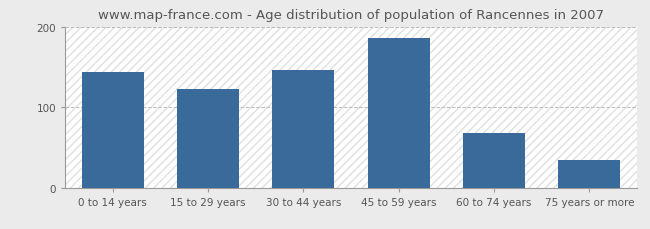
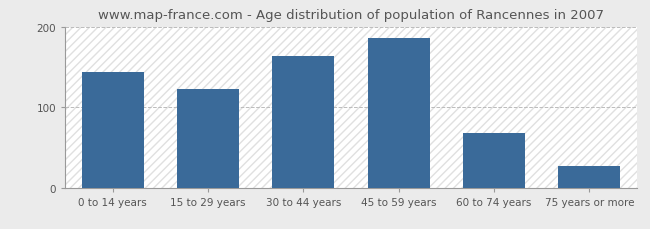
30 to 44 years: 146 -> 163
75 years or more: 34 -> 27
